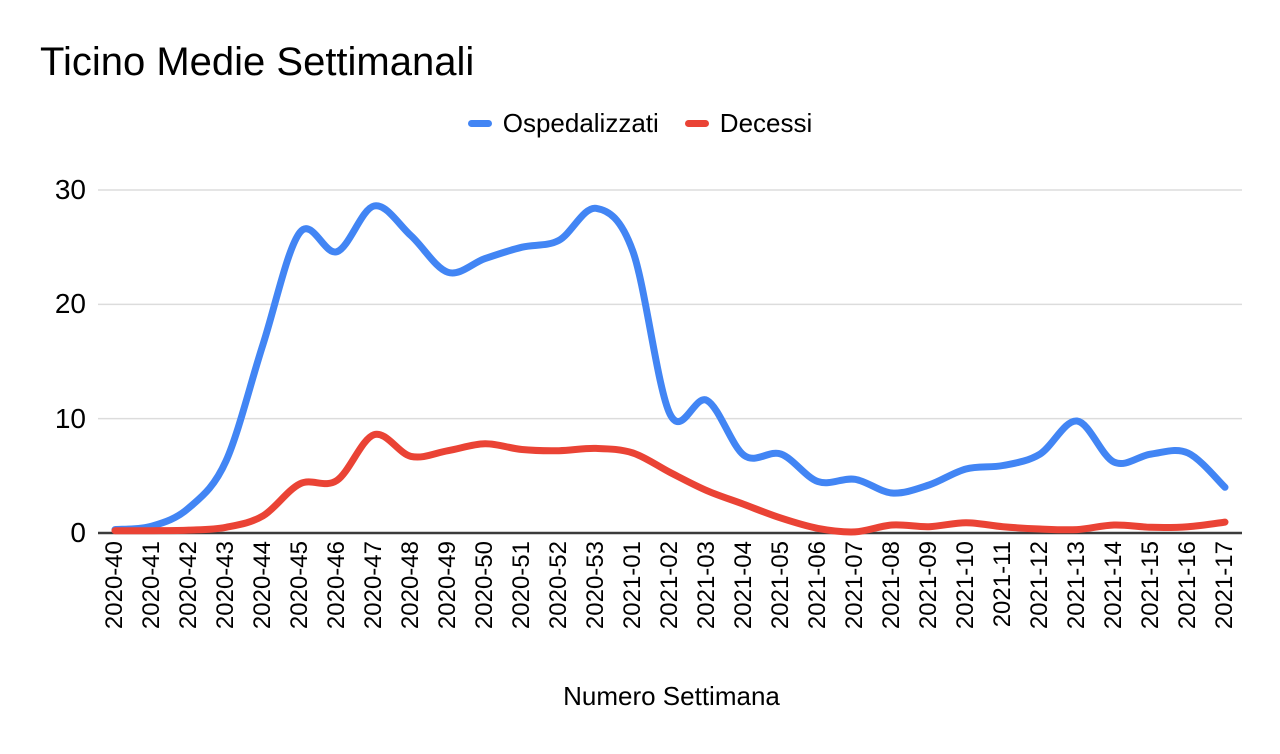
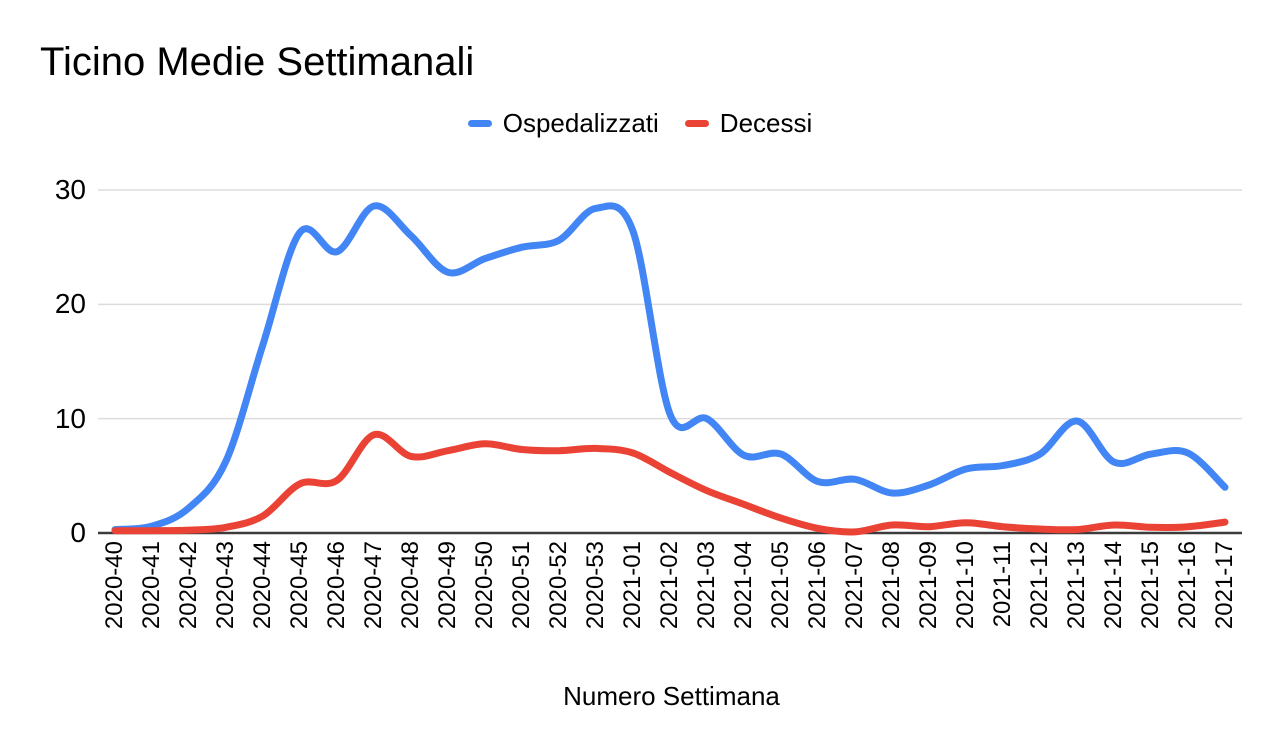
Ospedalizzati/2021-01: 24.6 -> 26.4
Ospedalizzati/2021-03: 11.6 -> 10.0
